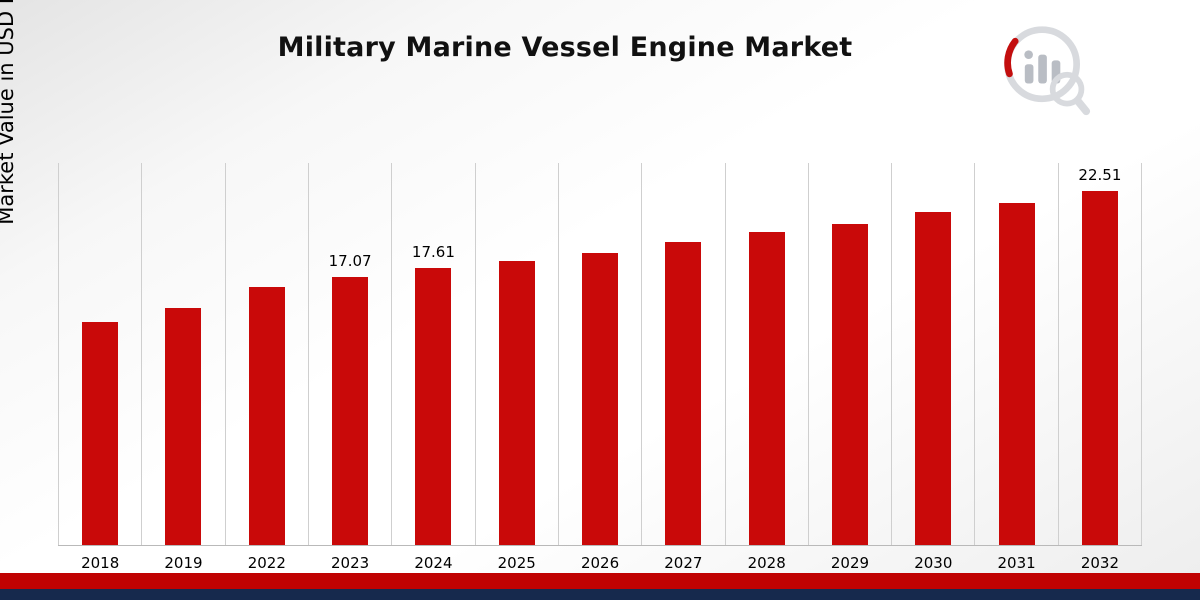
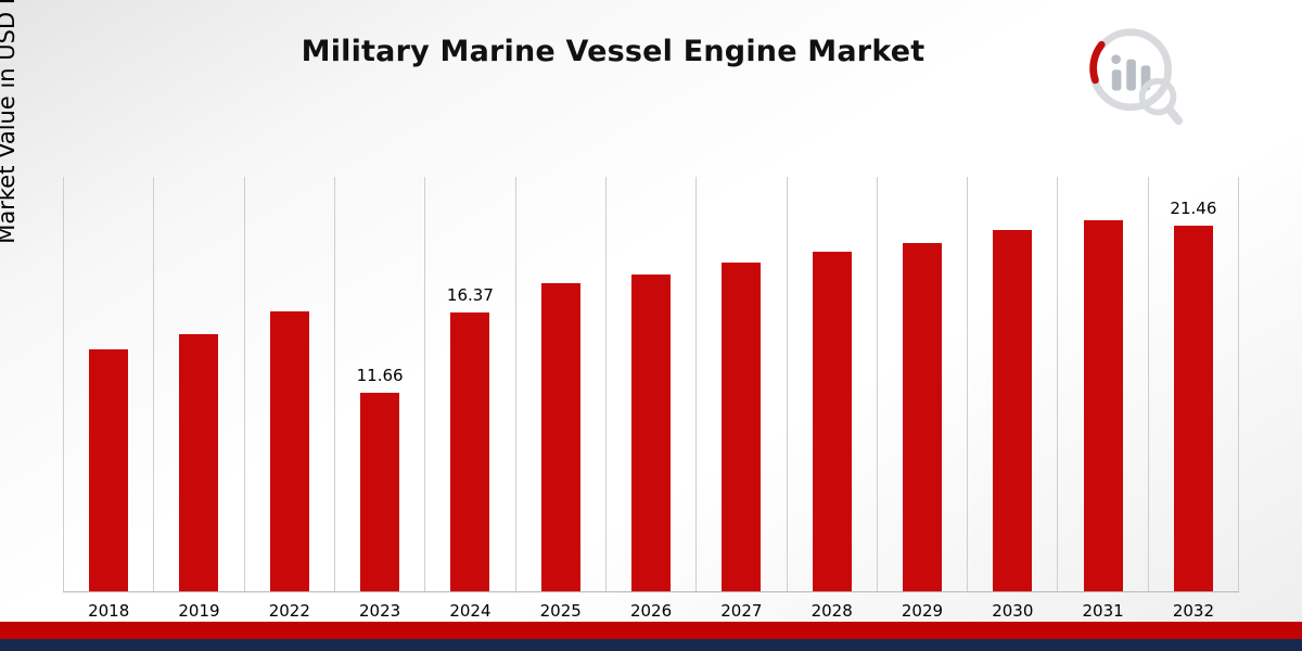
2023: 17.07 -> 11.66
2024: 17.61 -> 16.37
2032: 22.51 -> 21.46
